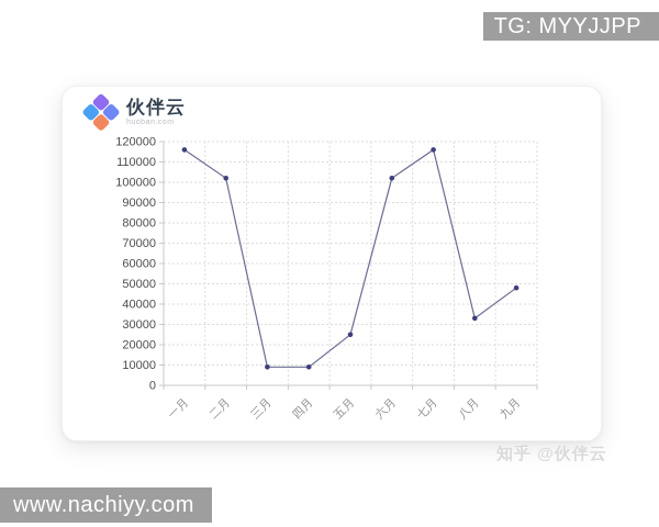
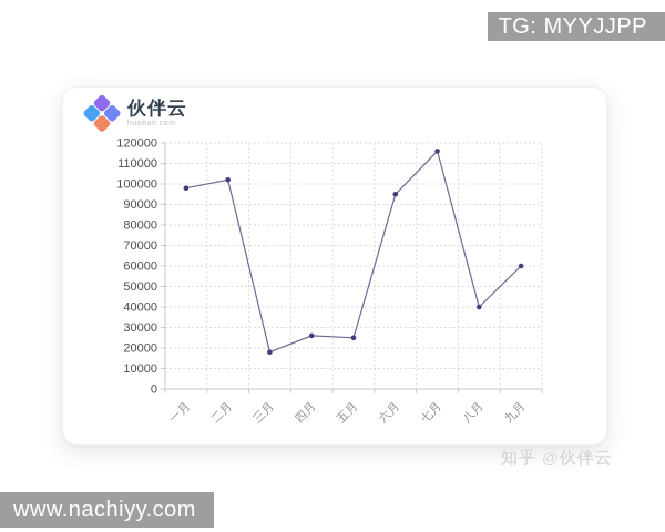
一月: 116000 -> 98000
三月: 9000 -> 18000
四月: 9000 -> 26000
六月: 102000 -> 95000
八月: 33000 -> 40000
九月: 48000 -> 60000
